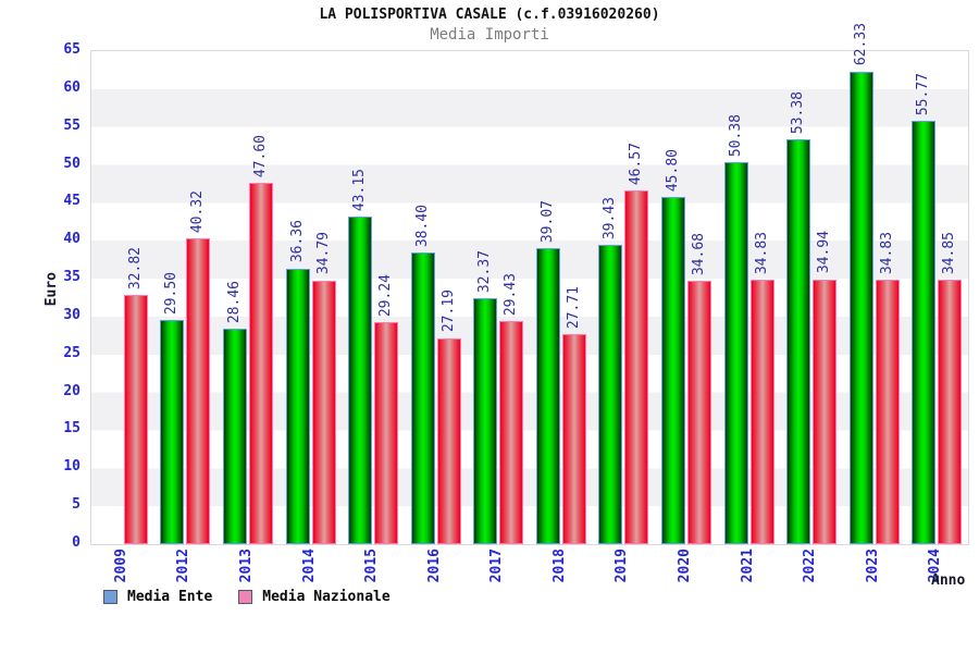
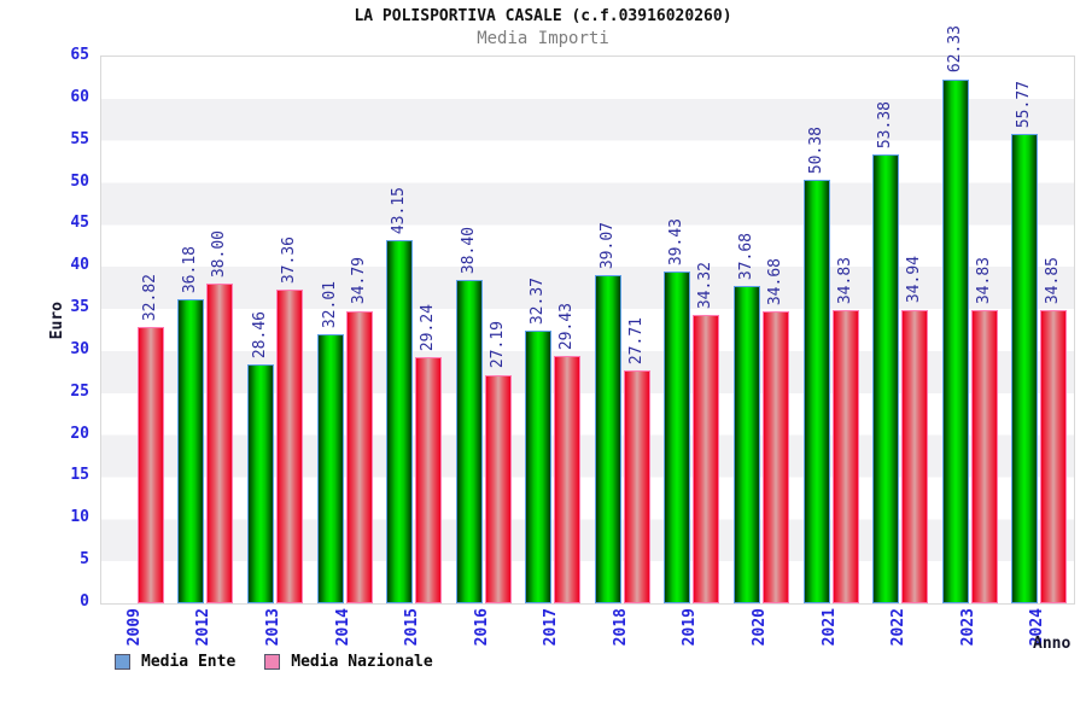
Media Ente/2012: 29.50 -> 36.18
Media Nazionale/2012: 40.32 -> 38.00
Media Nazionale/2013: 47.60 -> 37.36
Media Ente/2014: 36.36 -> 32.01
Media Nazionale/2019: 46.57 -> 34.32
Media Ente/2020: 45.80 -> 37.68
